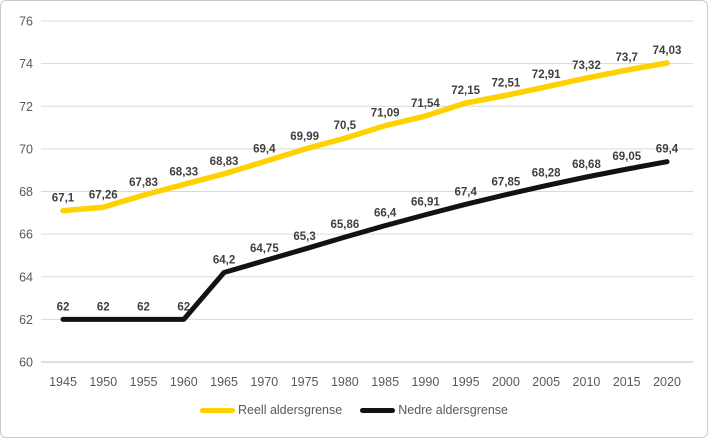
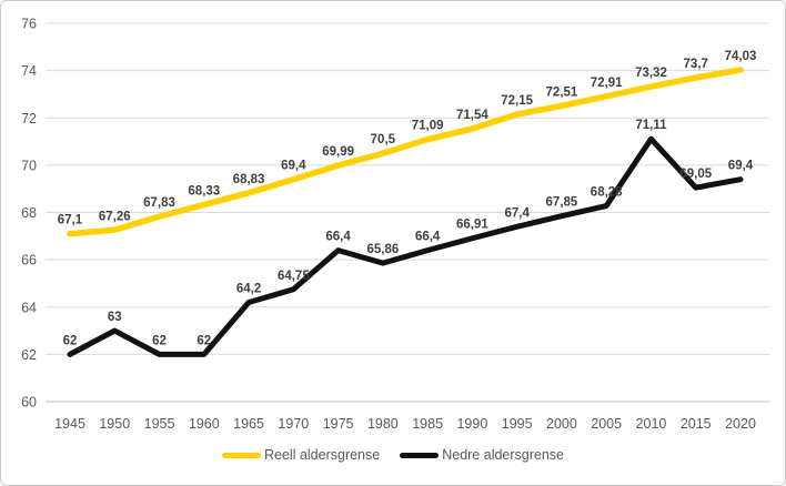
Nedre aldersgrense/1950: 62 -> 63
Nedre aldersgrense/1975: 65,3 -> 66,4
Nedre aldersgrense/2010: 68,68 -> 71,11
